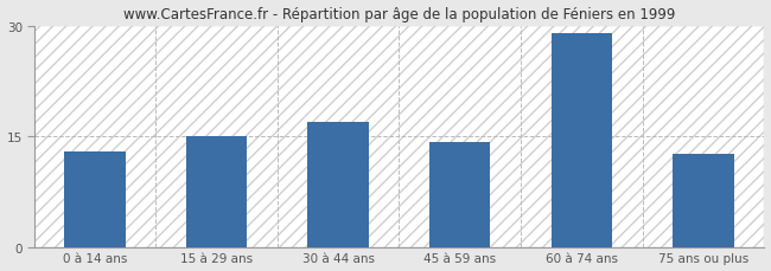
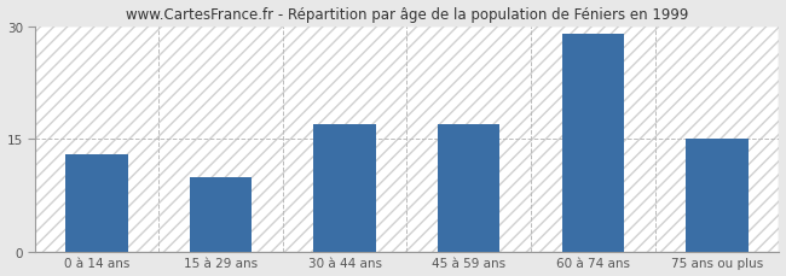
15 à 29 ans: 15.0 -> 10.0
45 à 59 ans: 14.3 -> 17.0
75 ans ou plus: 12.7 -> 15.0
